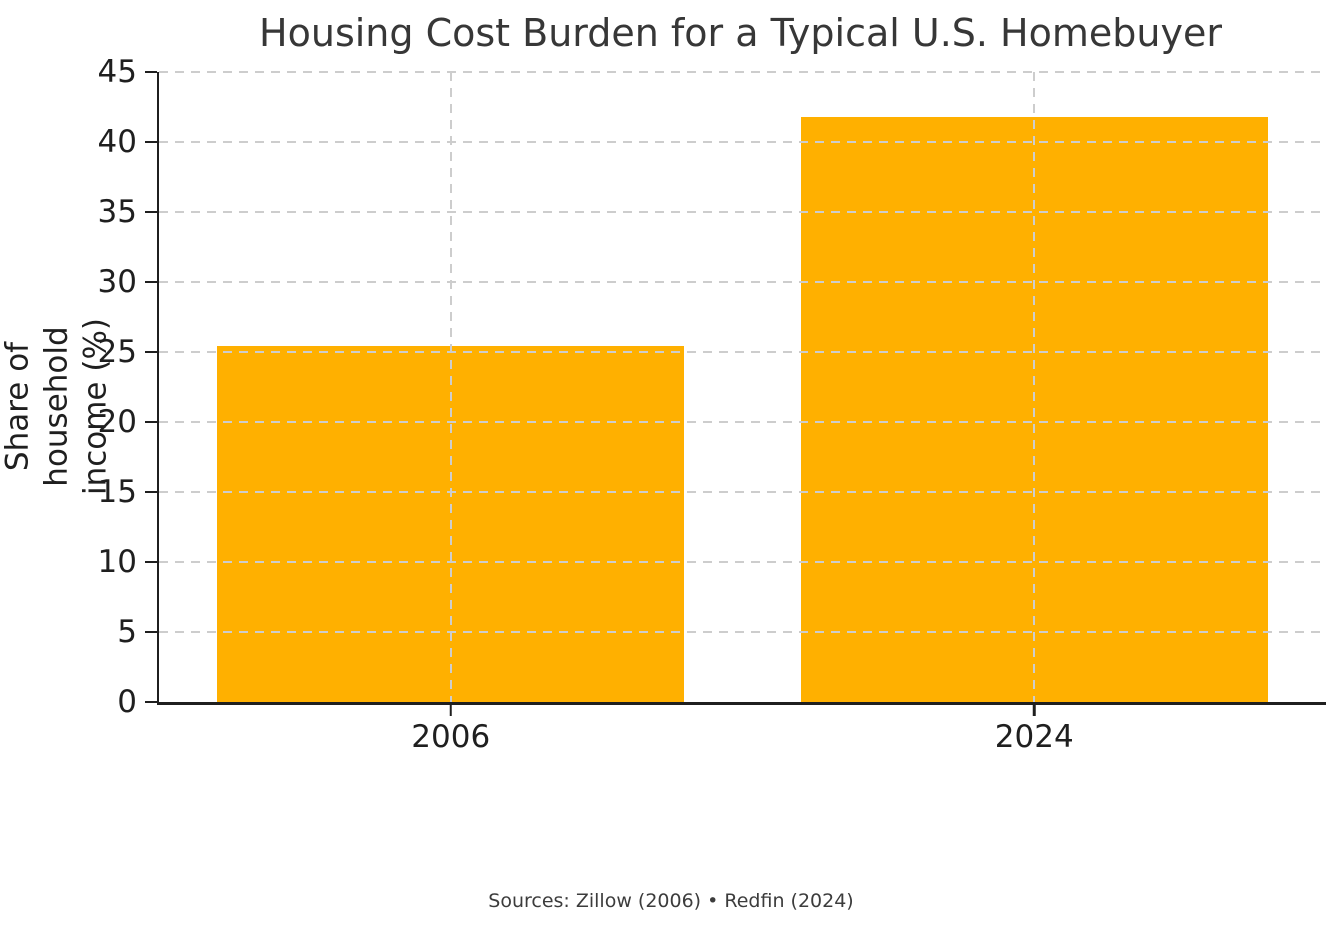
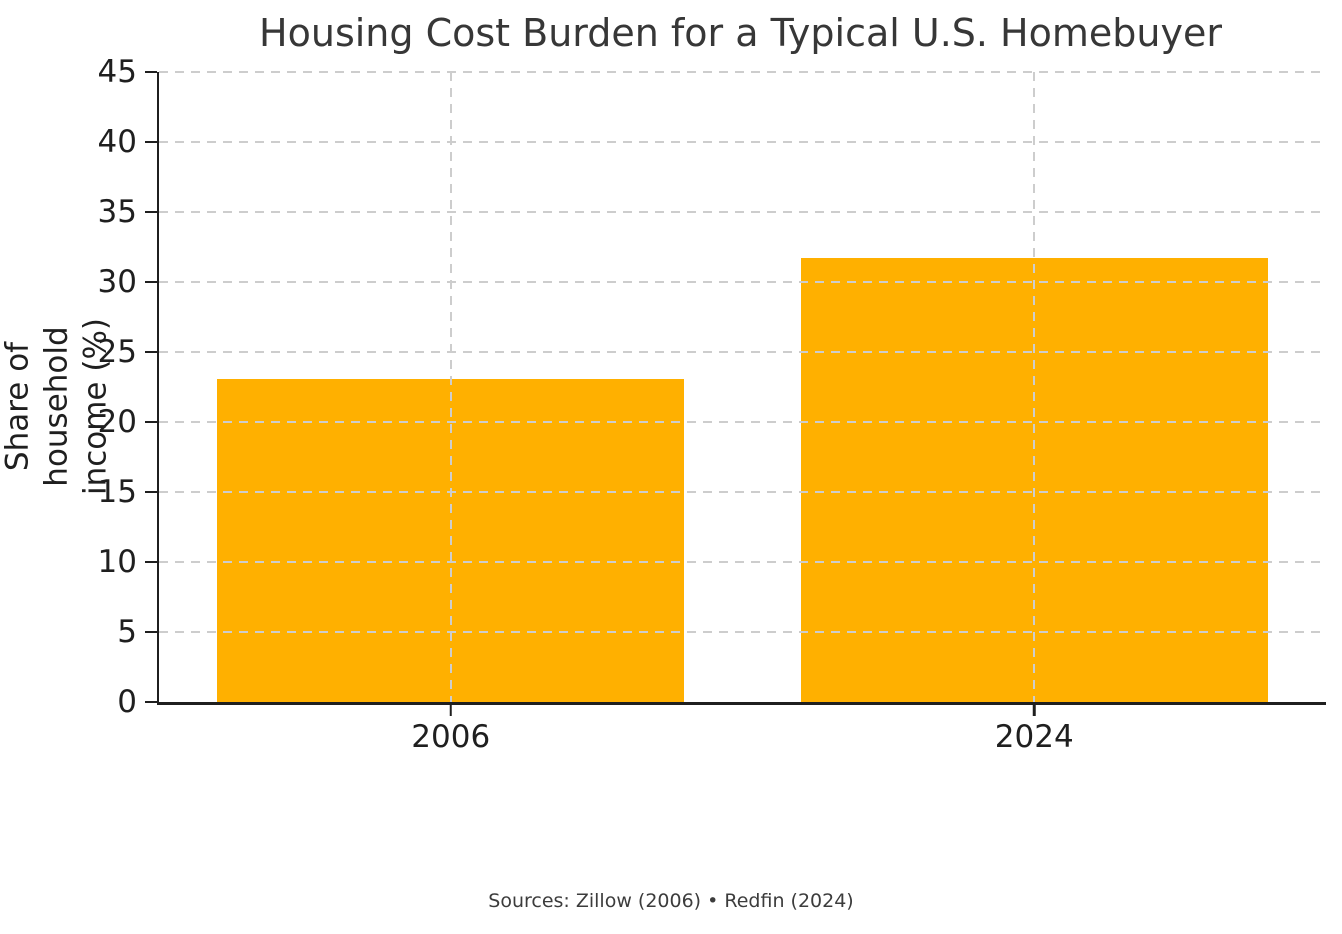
2006: 25.4 -> 23.1
2024: 41.8 -> 31.7
